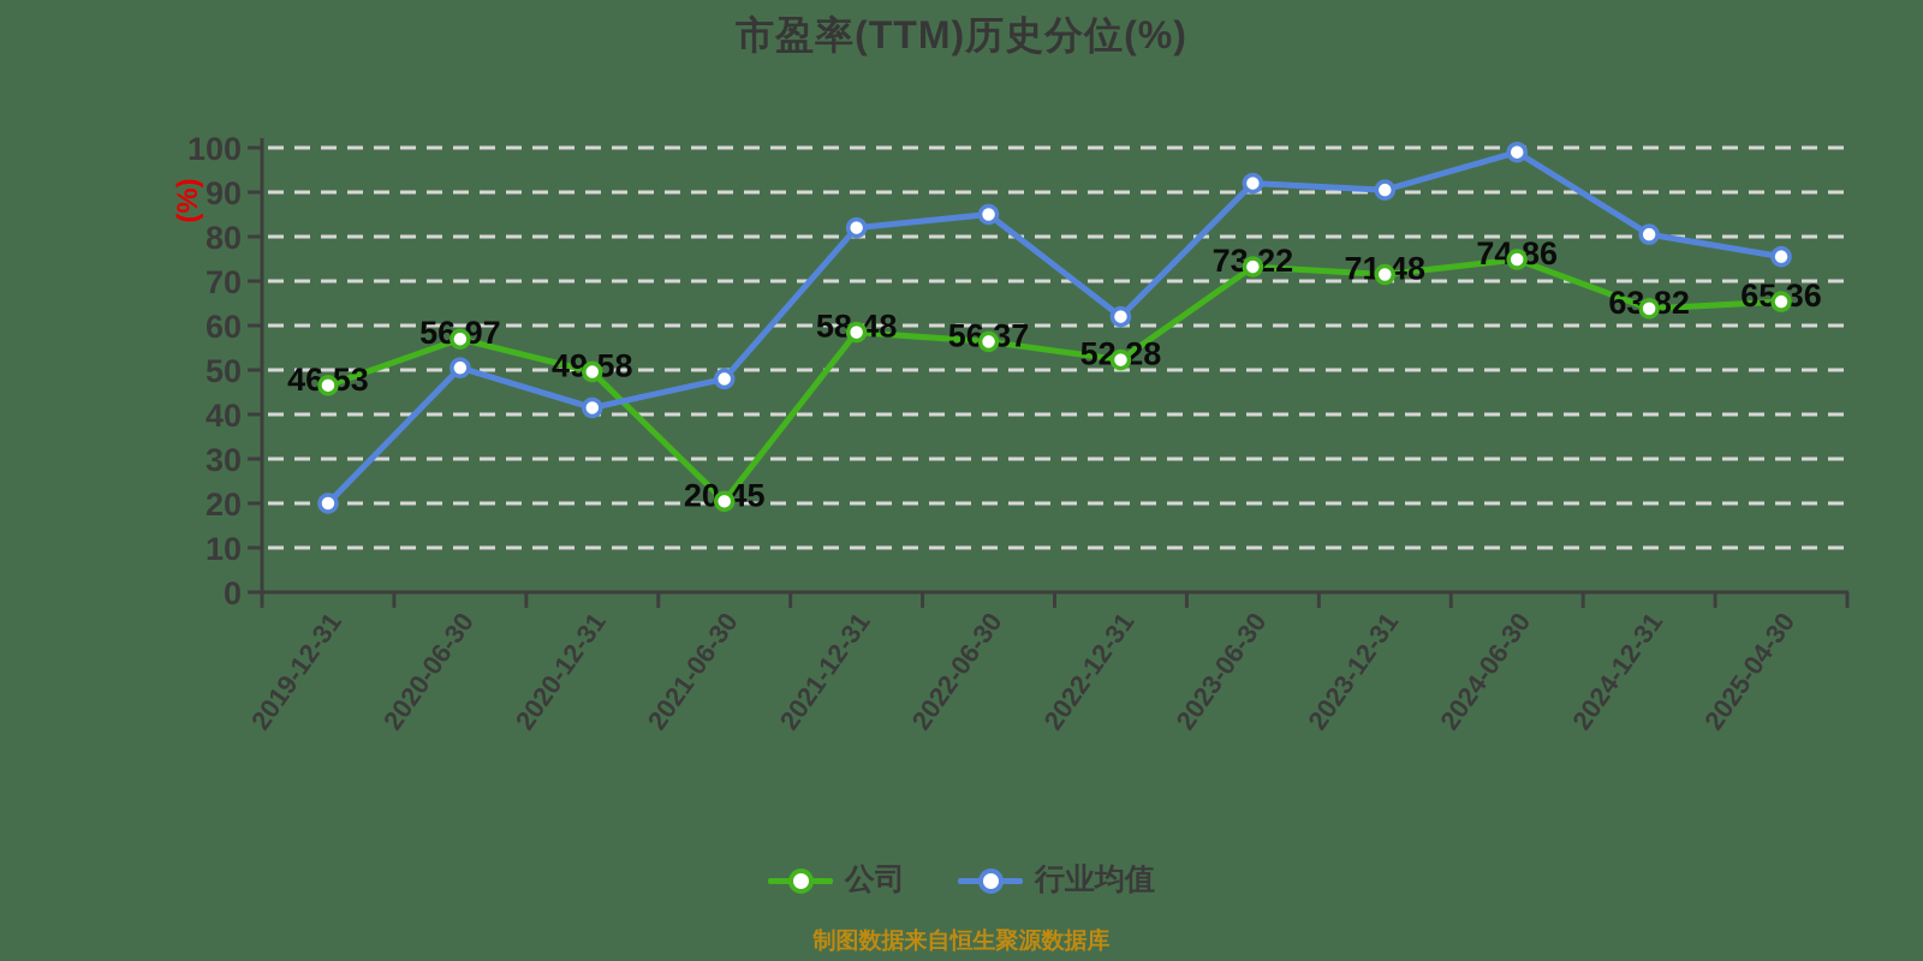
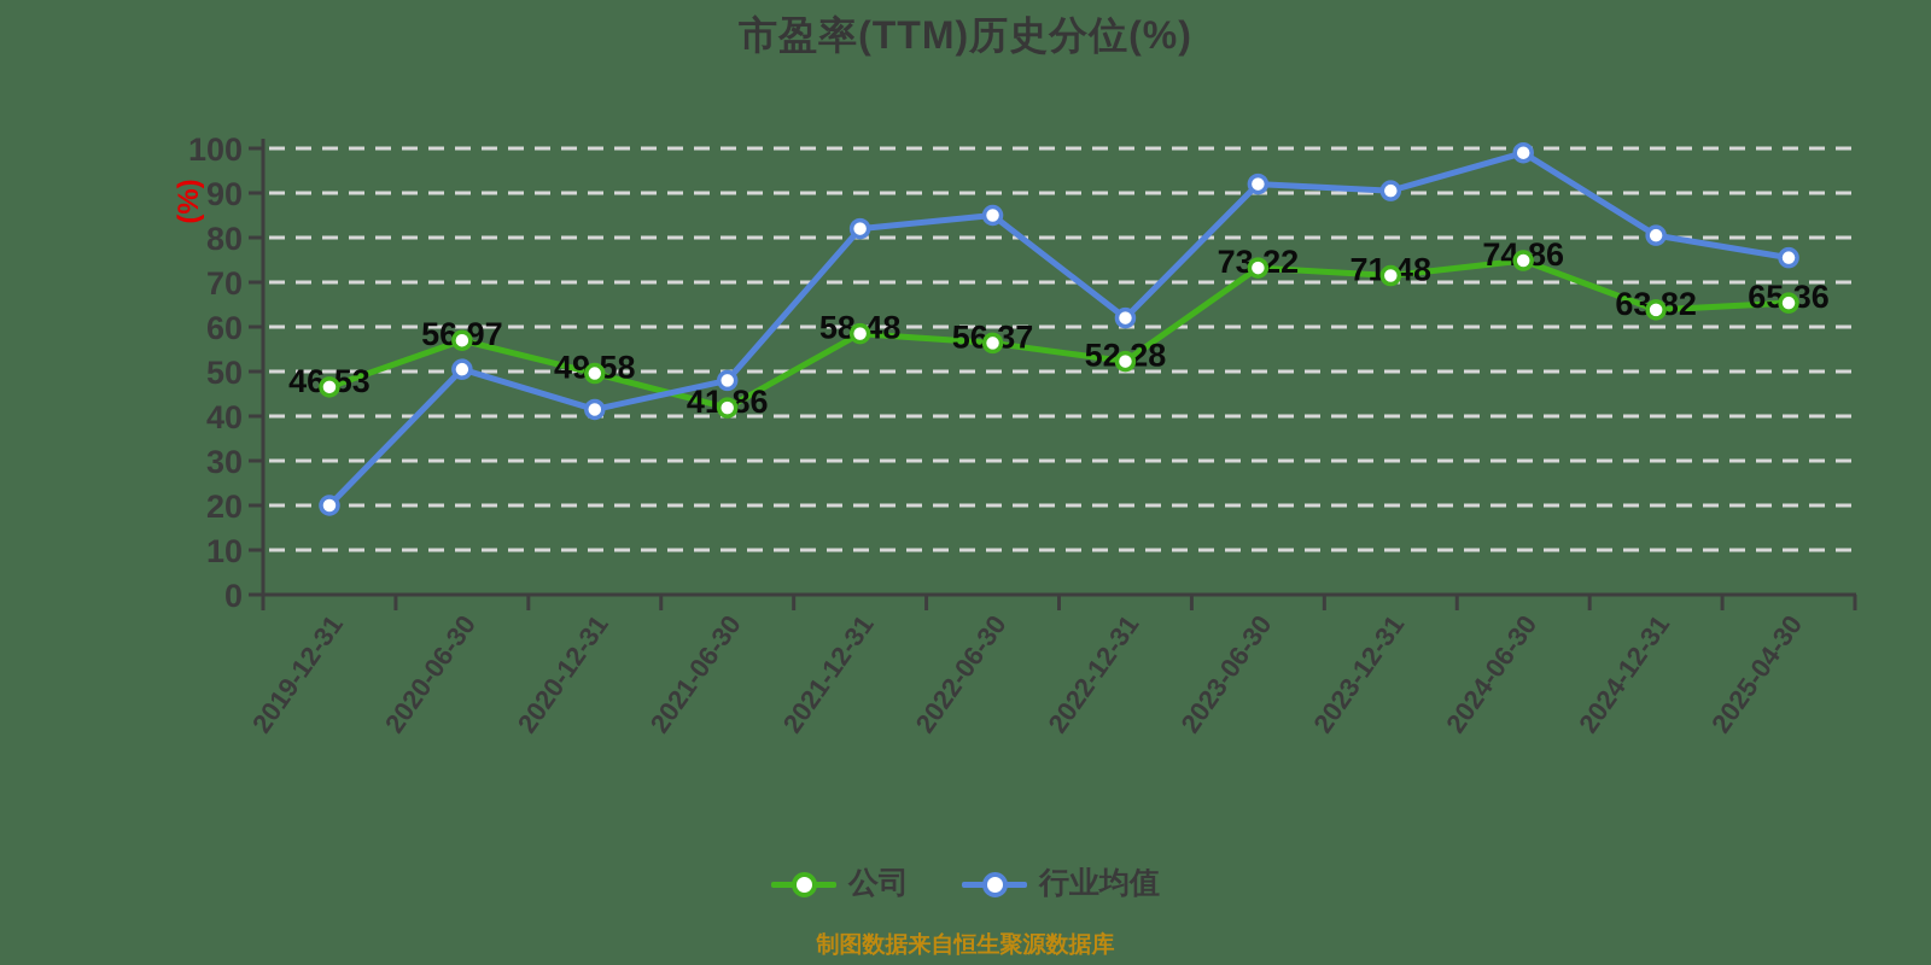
公司/2021-06-30: 20.45 -> 41.86
